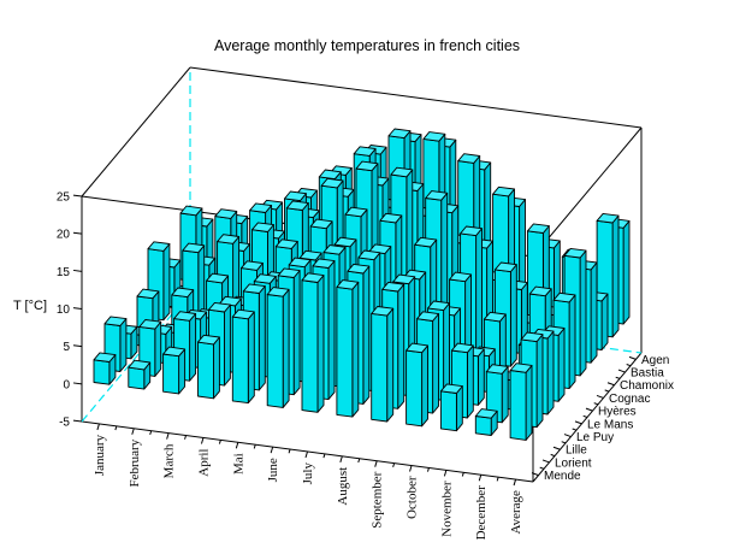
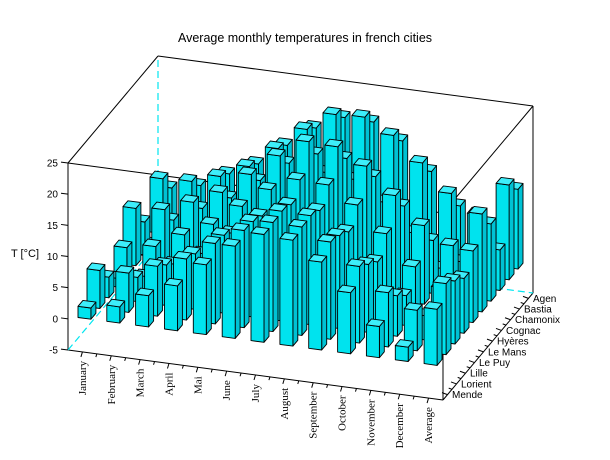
Mende/January: 3 -> 2
Lille/October: 12 -> 11
